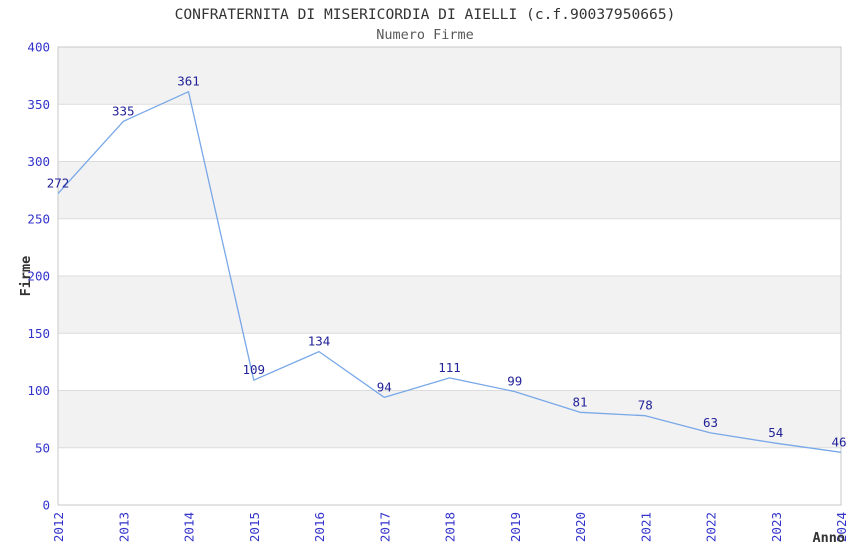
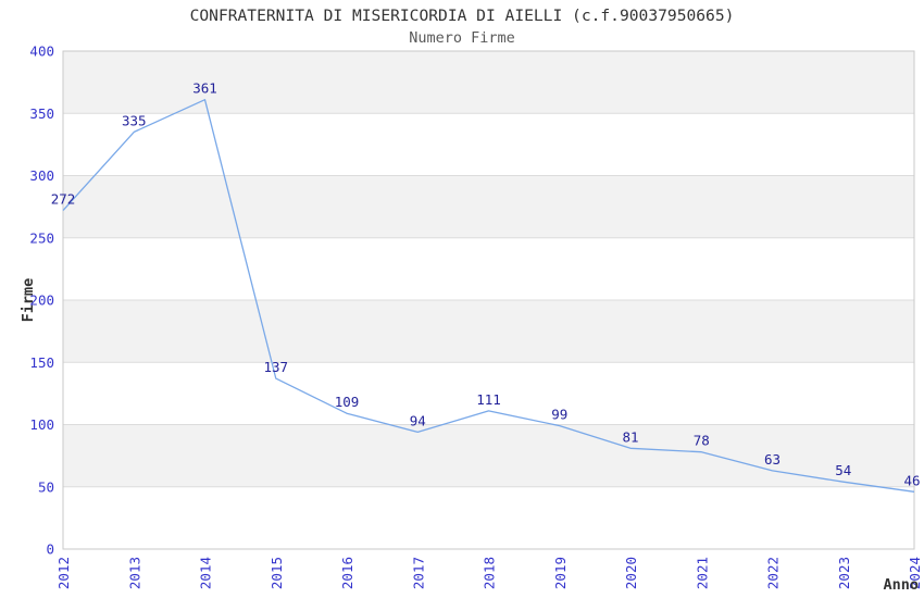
2015: 109 -> 137
2016: 134 -> 109
